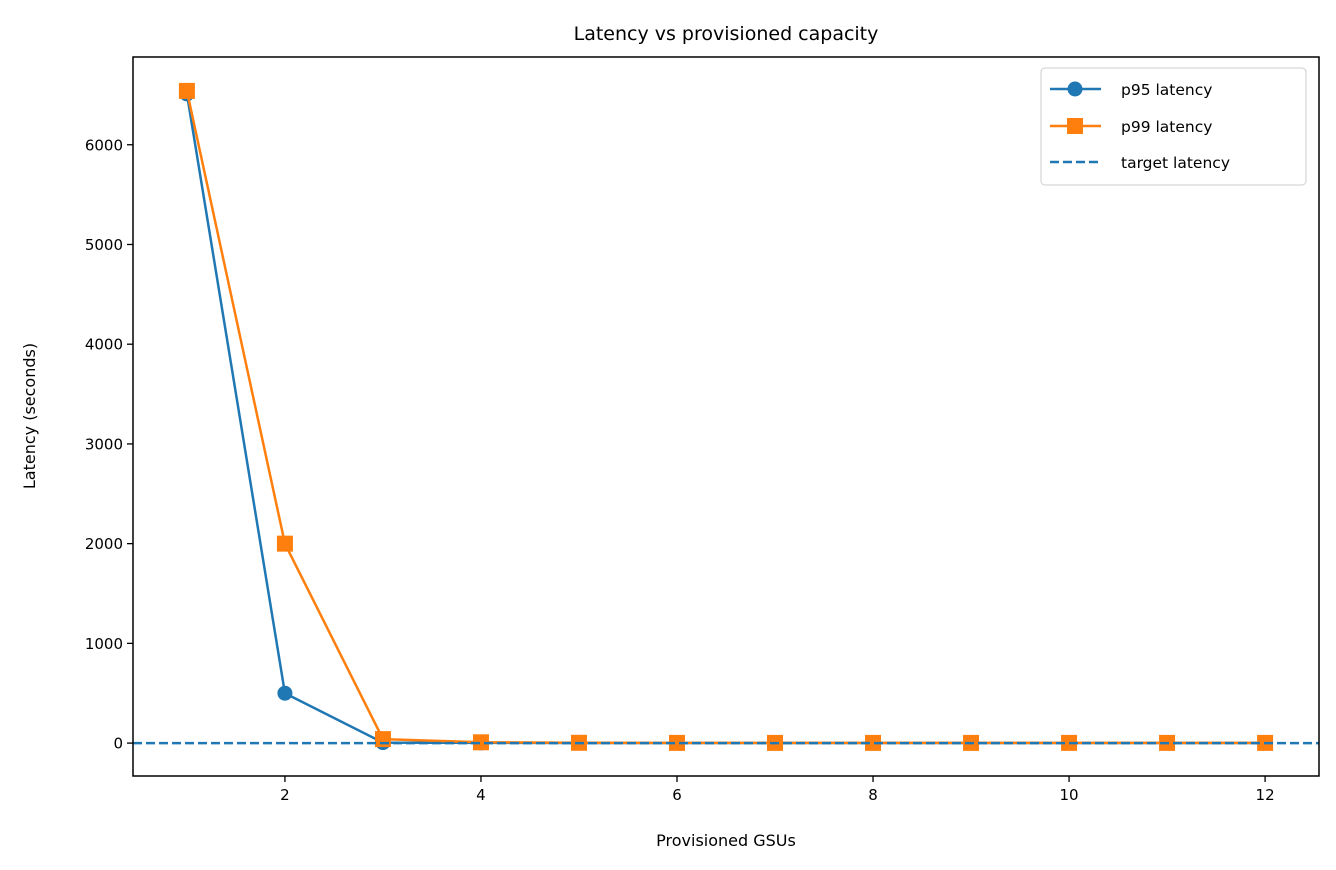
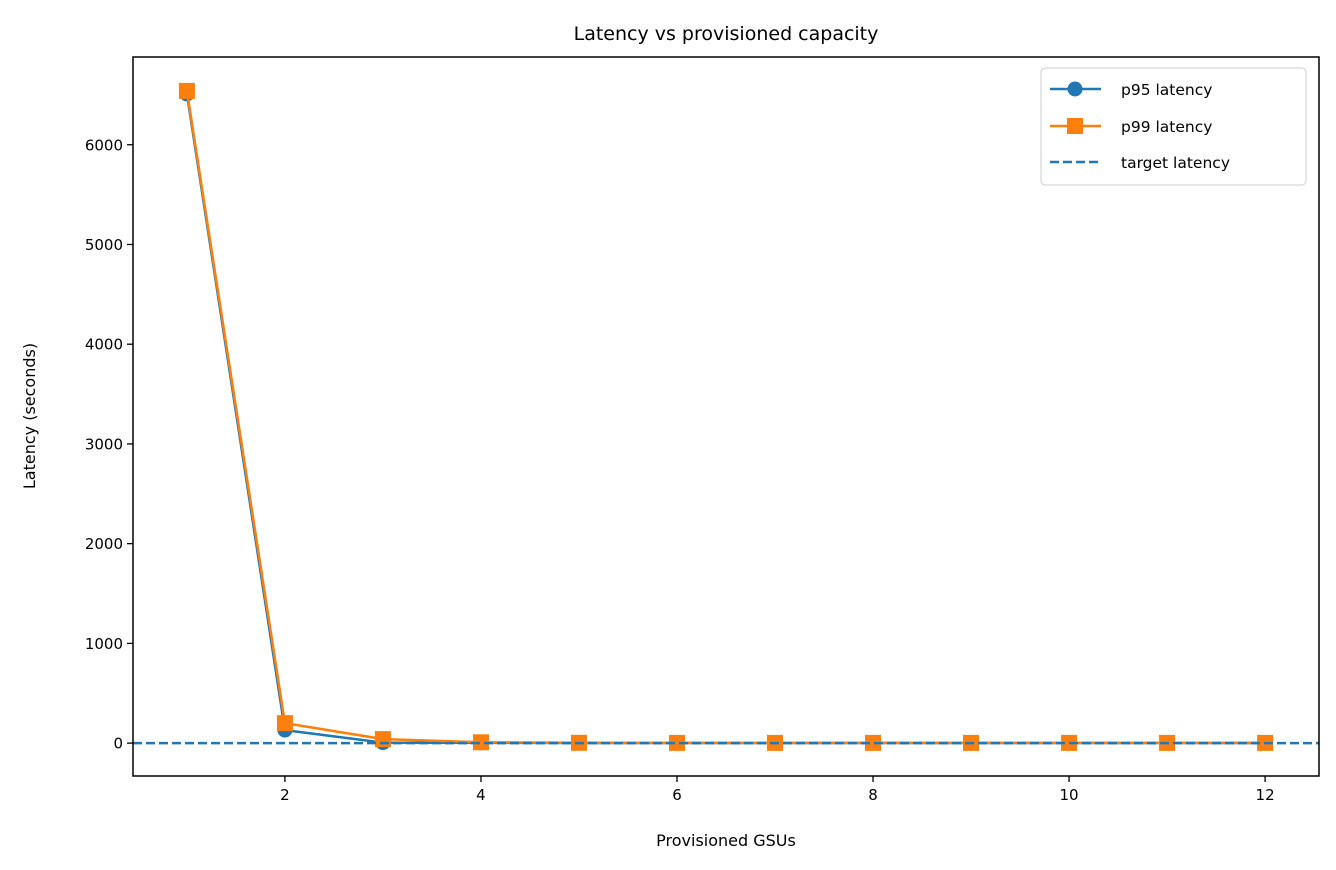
p95 latency/2: 500 -> 100
p99 latency/2: 2000 -> 200
